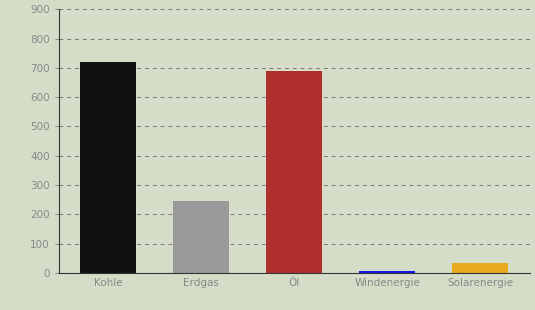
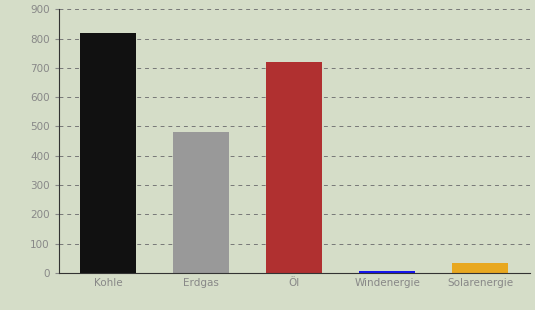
Kohle: 720 -> 820
Erdgas: 245 -> 480
Öl: 690 -> 720
